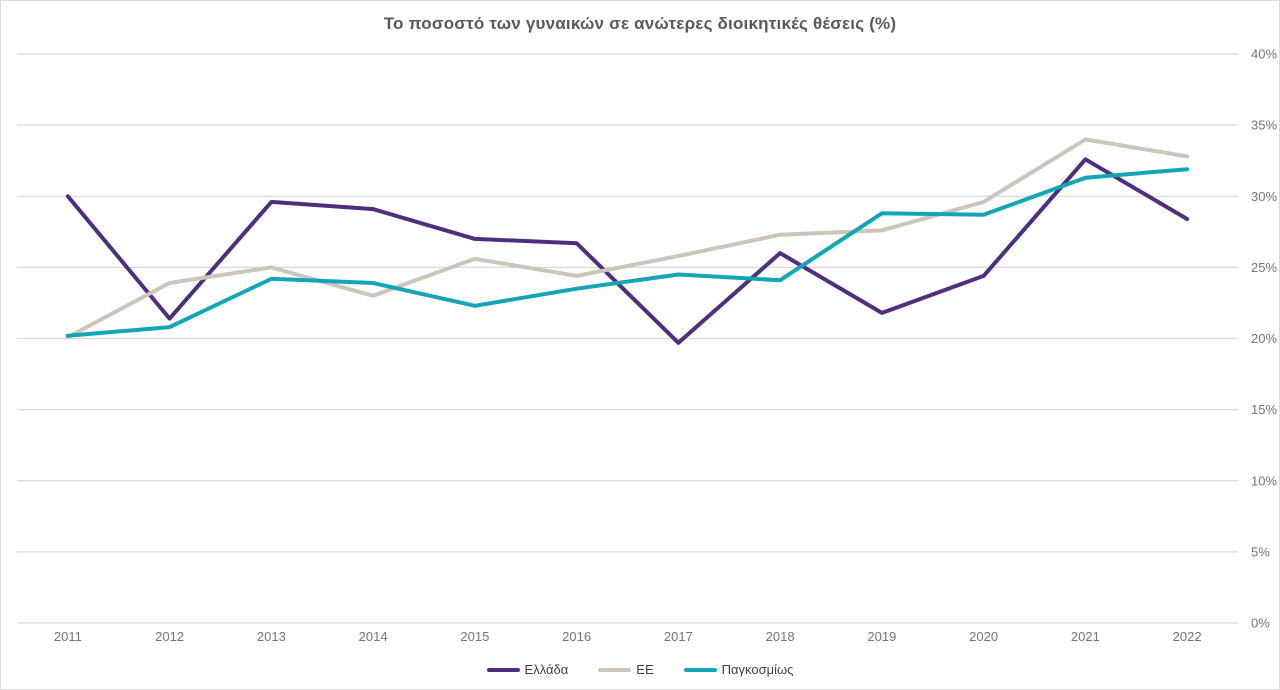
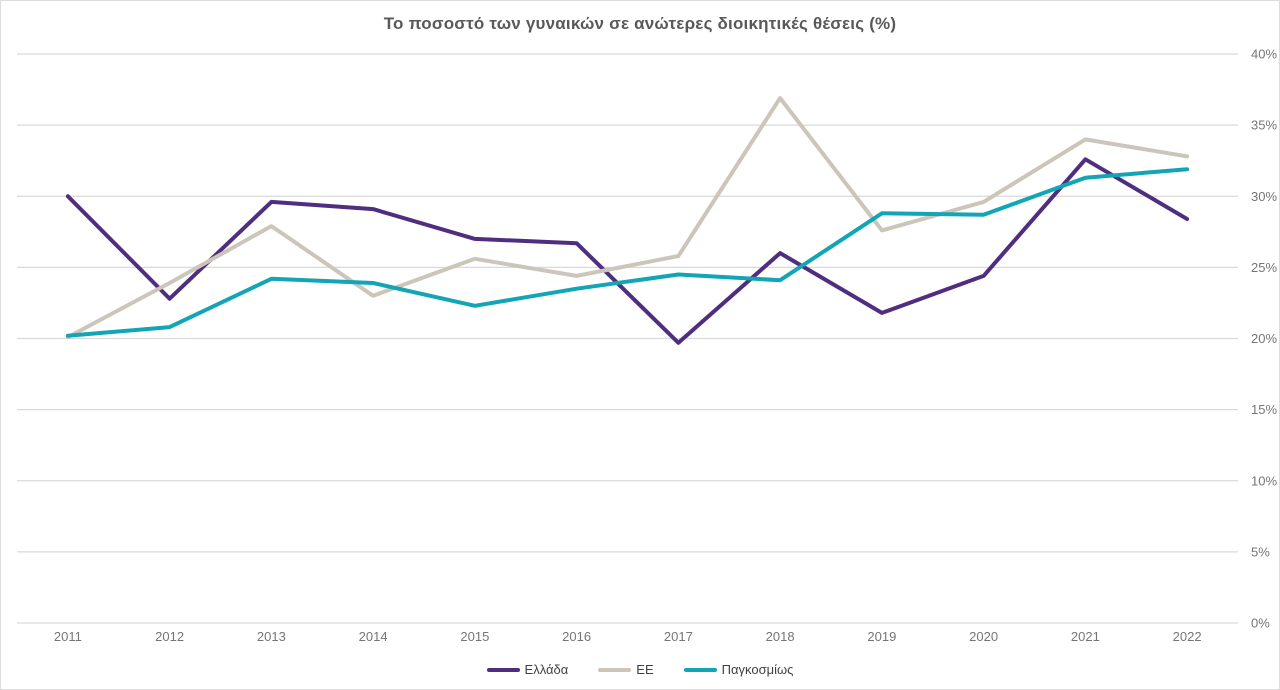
Ελλάδα/2012: 21.4% -> 22.8%
ΕΕ/2013: 25.0% -> 27.9%
ΕΕ/2018: 27.3% -> 36.9%
